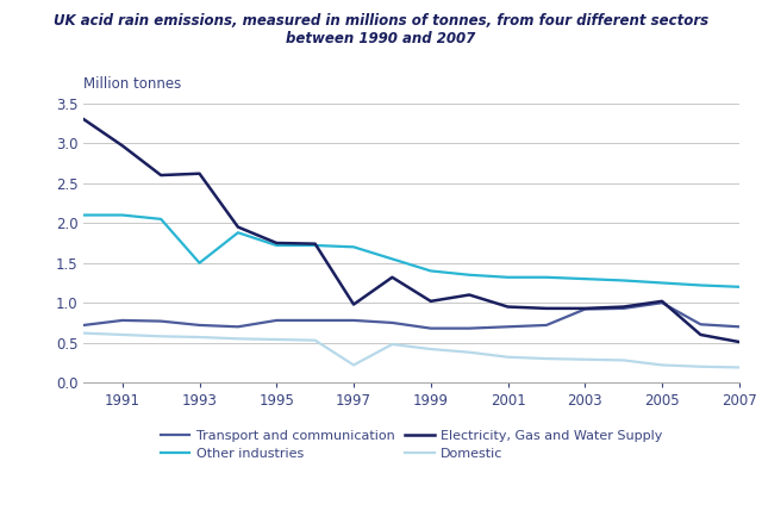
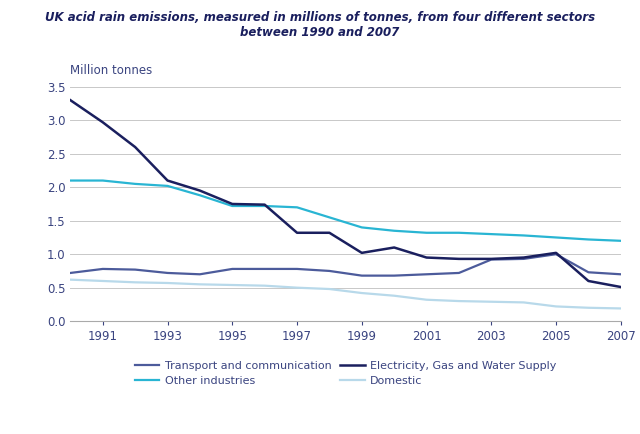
Electricity, Gas and Water Supply/1993: 2.62 -> 2.10
Other industries/1993: 1.50 -> 2.02
Electricity, Gas and Water Supply/1997: 0.98 -> 1.32
Domestic/1997: 0.22 -> 0.50
